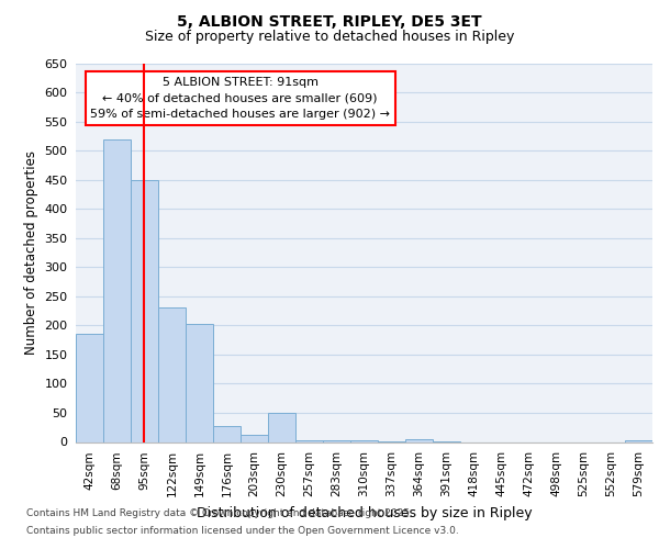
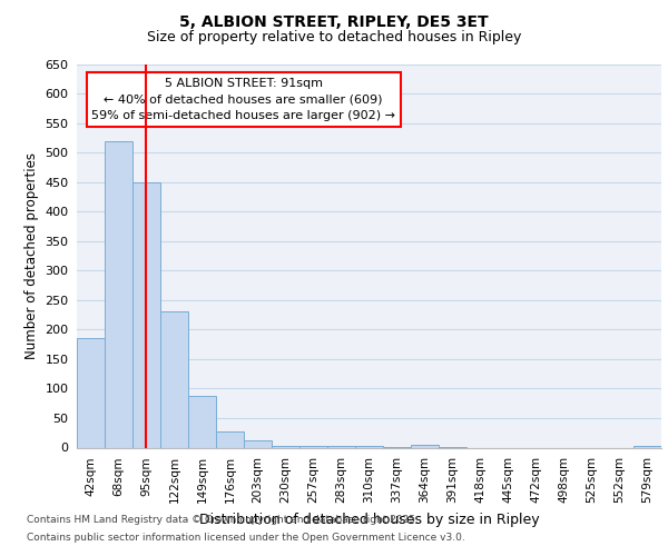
149sqm: 202 -> 87
230sqm: 50 -> 3
